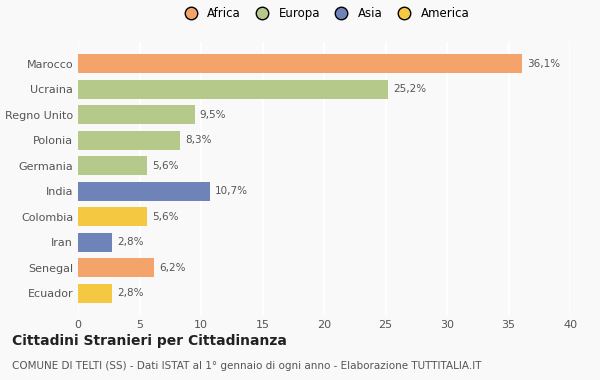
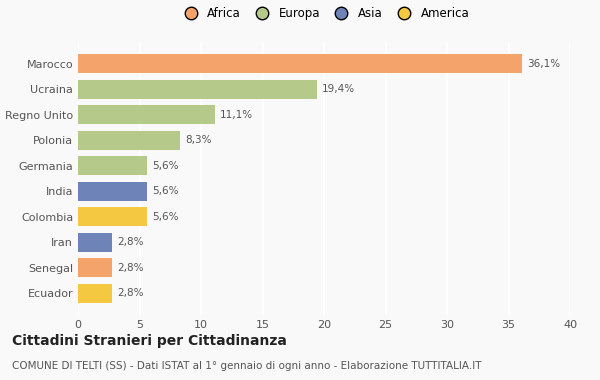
Ucraina: 25,2% -> 19,4%
Regno Unito: 9,5% -> 11,1%
India: 10,7% -> 5,6%
Senegal: 6,2% -> 2,8%
